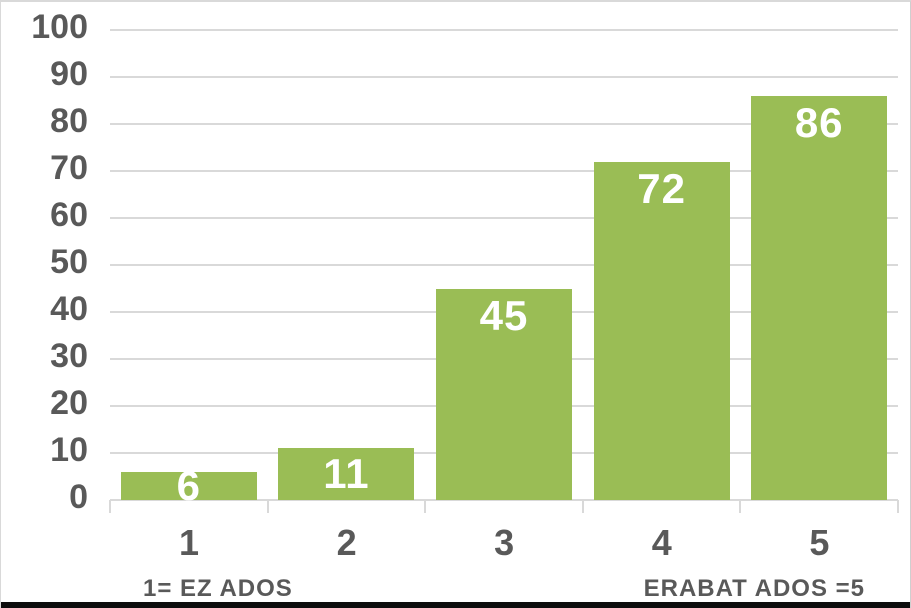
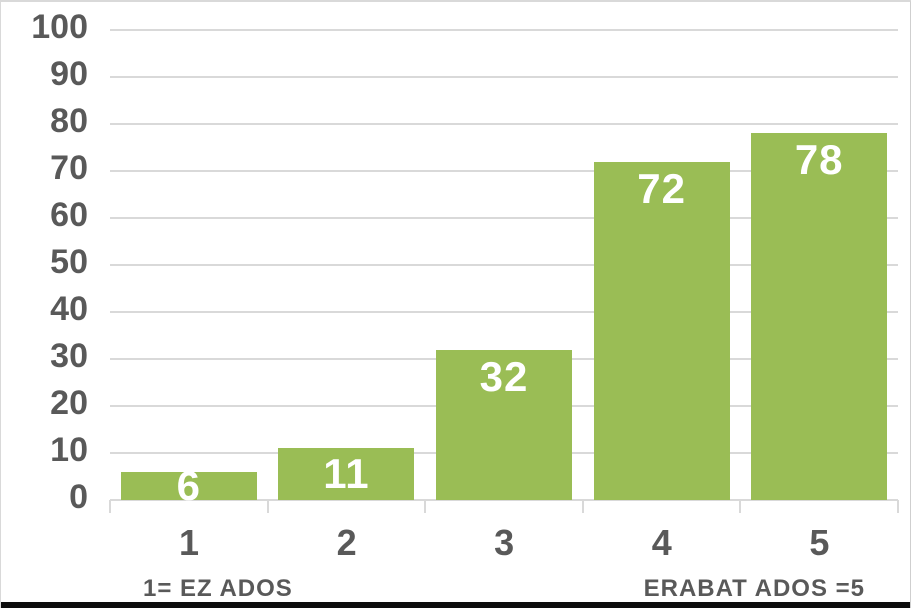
3: 45 -> 32
5: 86 -> 78
